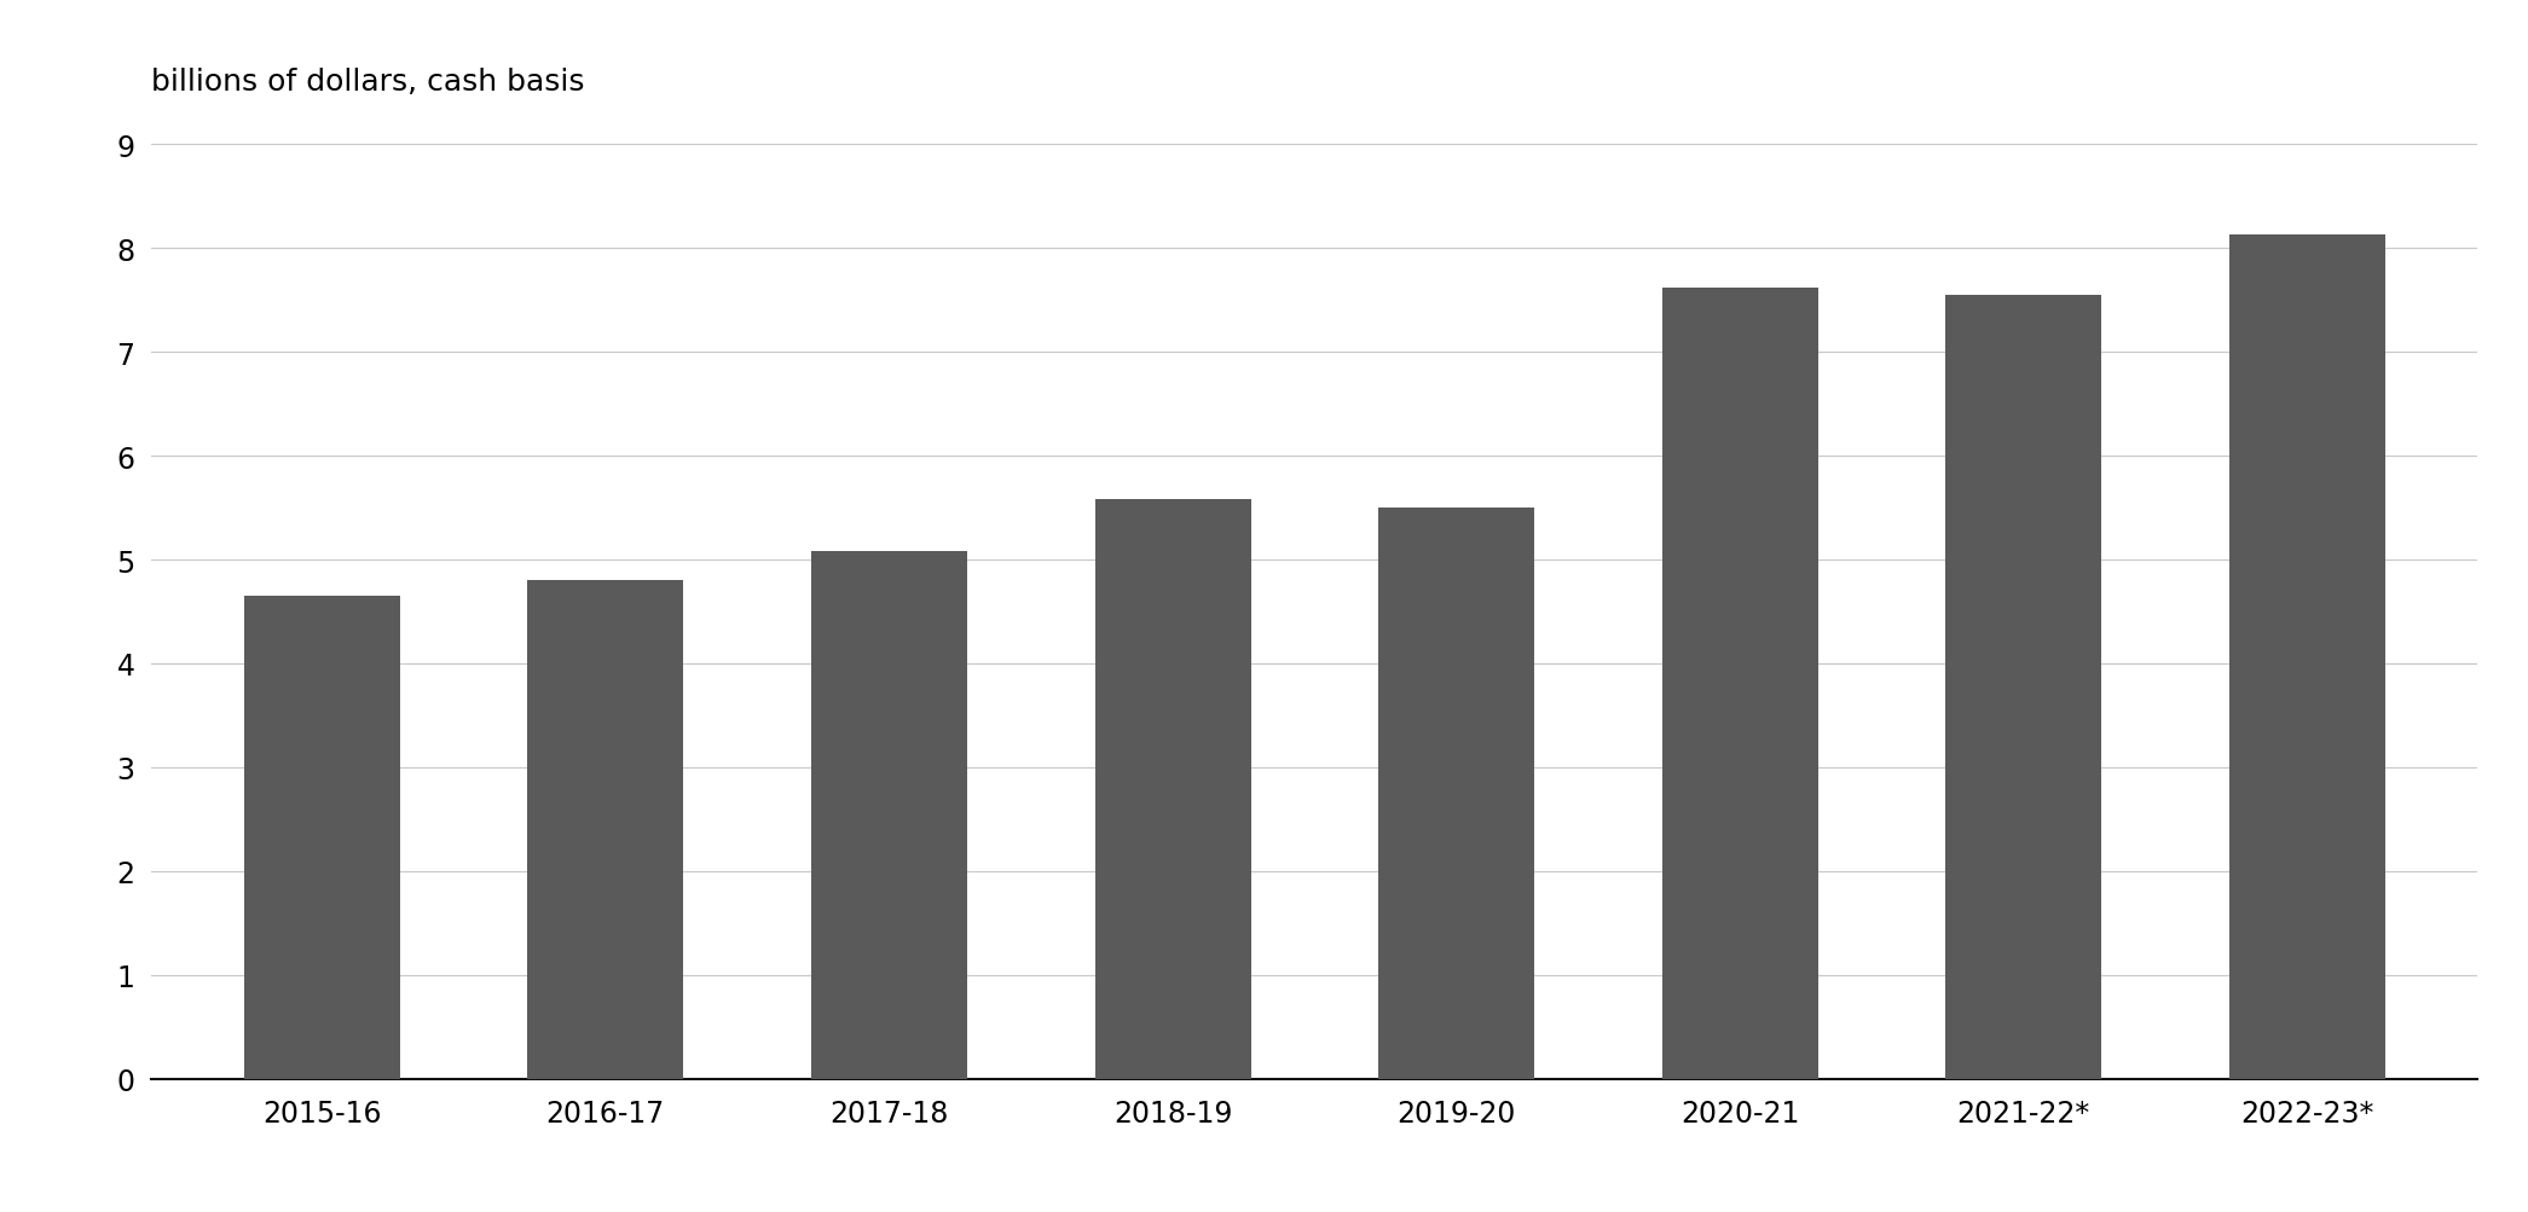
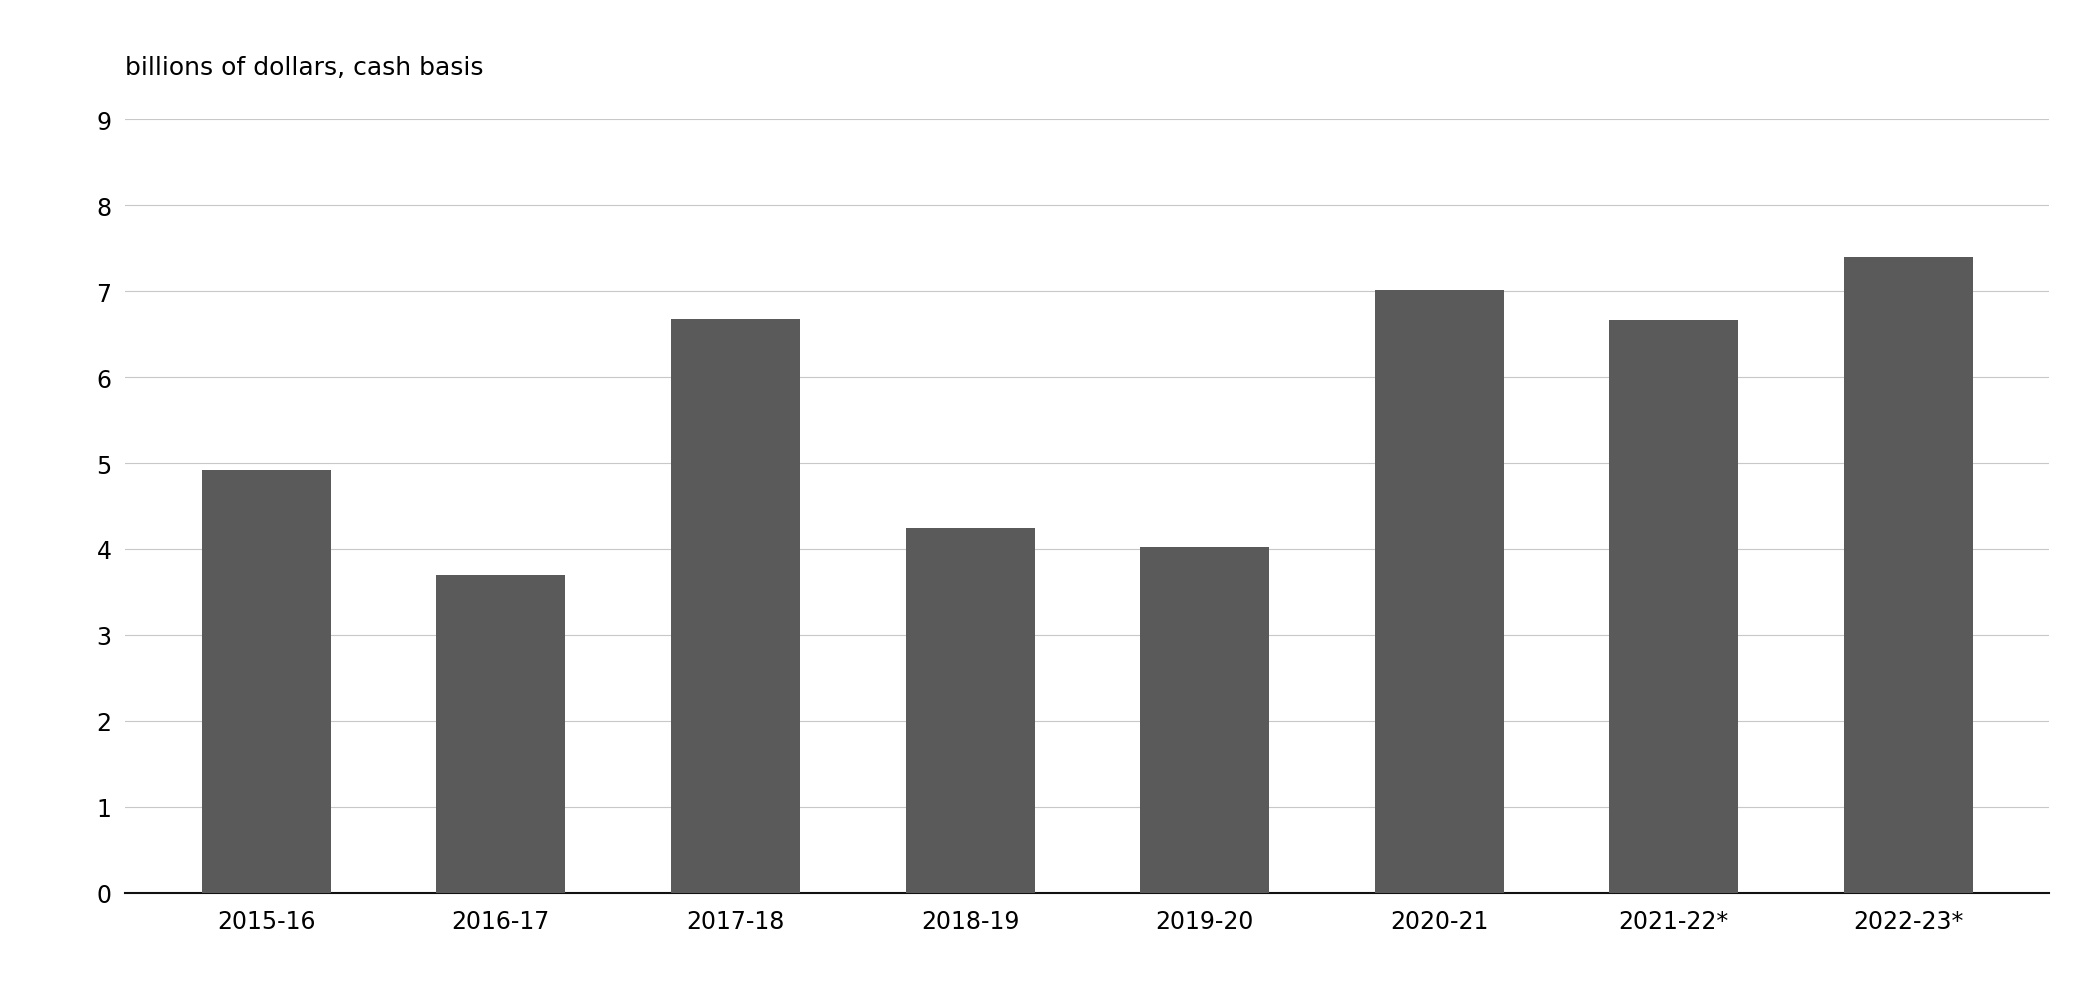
2015-16: 4.65 -> 4.92
2016-17: 4.80 -> 3.70
2017-18: 5.08 -> 6.68
2018-19: 5.58 -> 4.24
2019-20: 5.50 -> 4.02
2020-21: 7.62 -> 7.02
2021-22*: 7.55 -> 6.66
2022-23*: 8.13 -> 7.40
